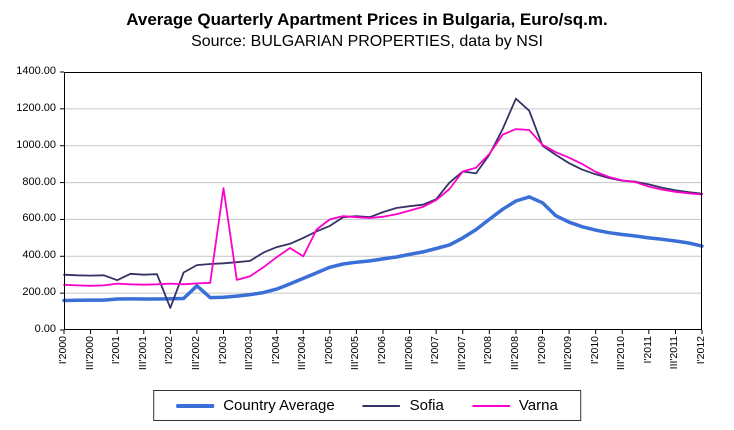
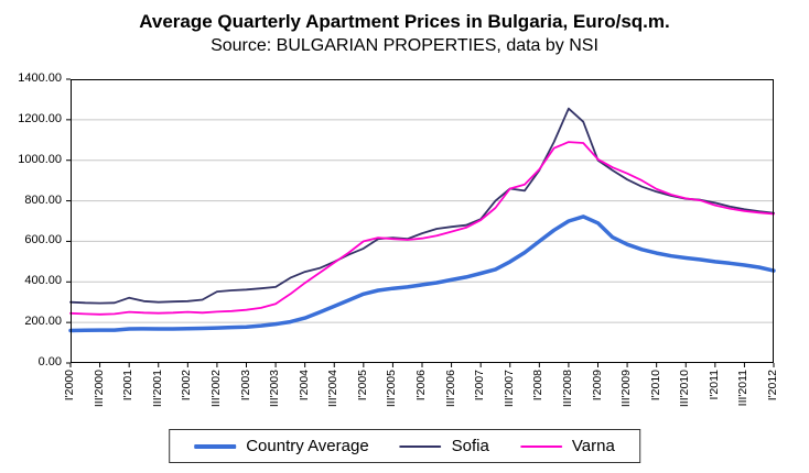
Sofia/I'2001: 270 -> 320
Sofia/I'2002: 120 -> 300
Country Average/III'2002: 240 -> 170
Varna/I'2003: 770 -> 260
Varna/III'2004: 400 -> 500
